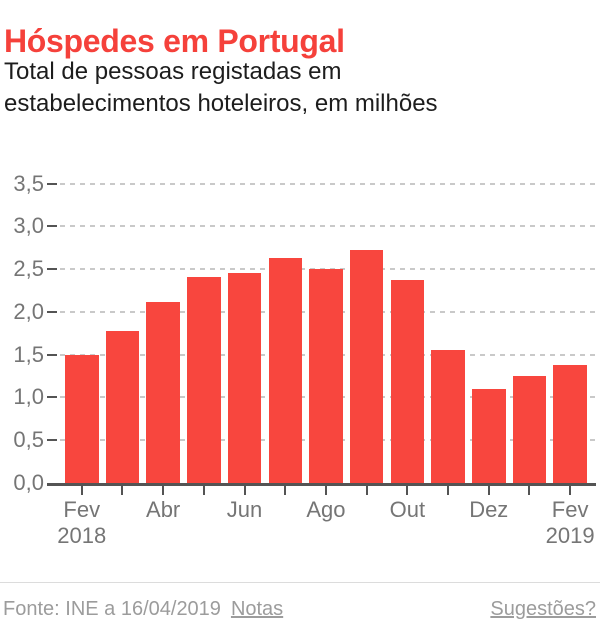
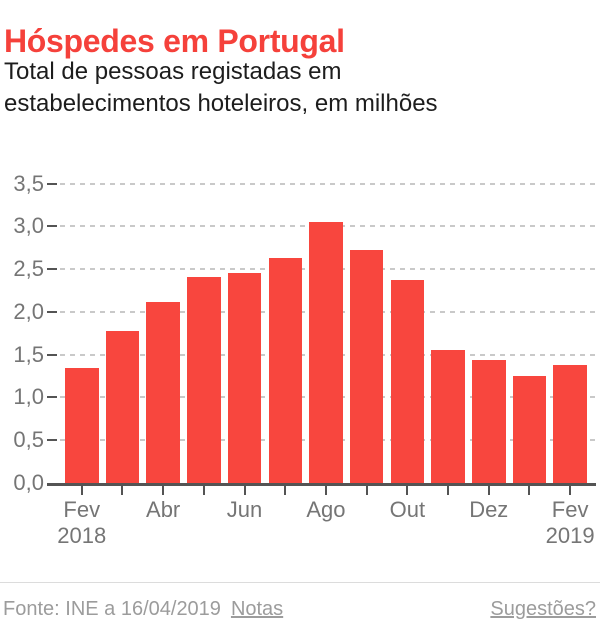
Fev 2018: 1,5 -> 1,3
Ago: 2,5 -> 3,0
Dez: 1,1 -> 1,4
